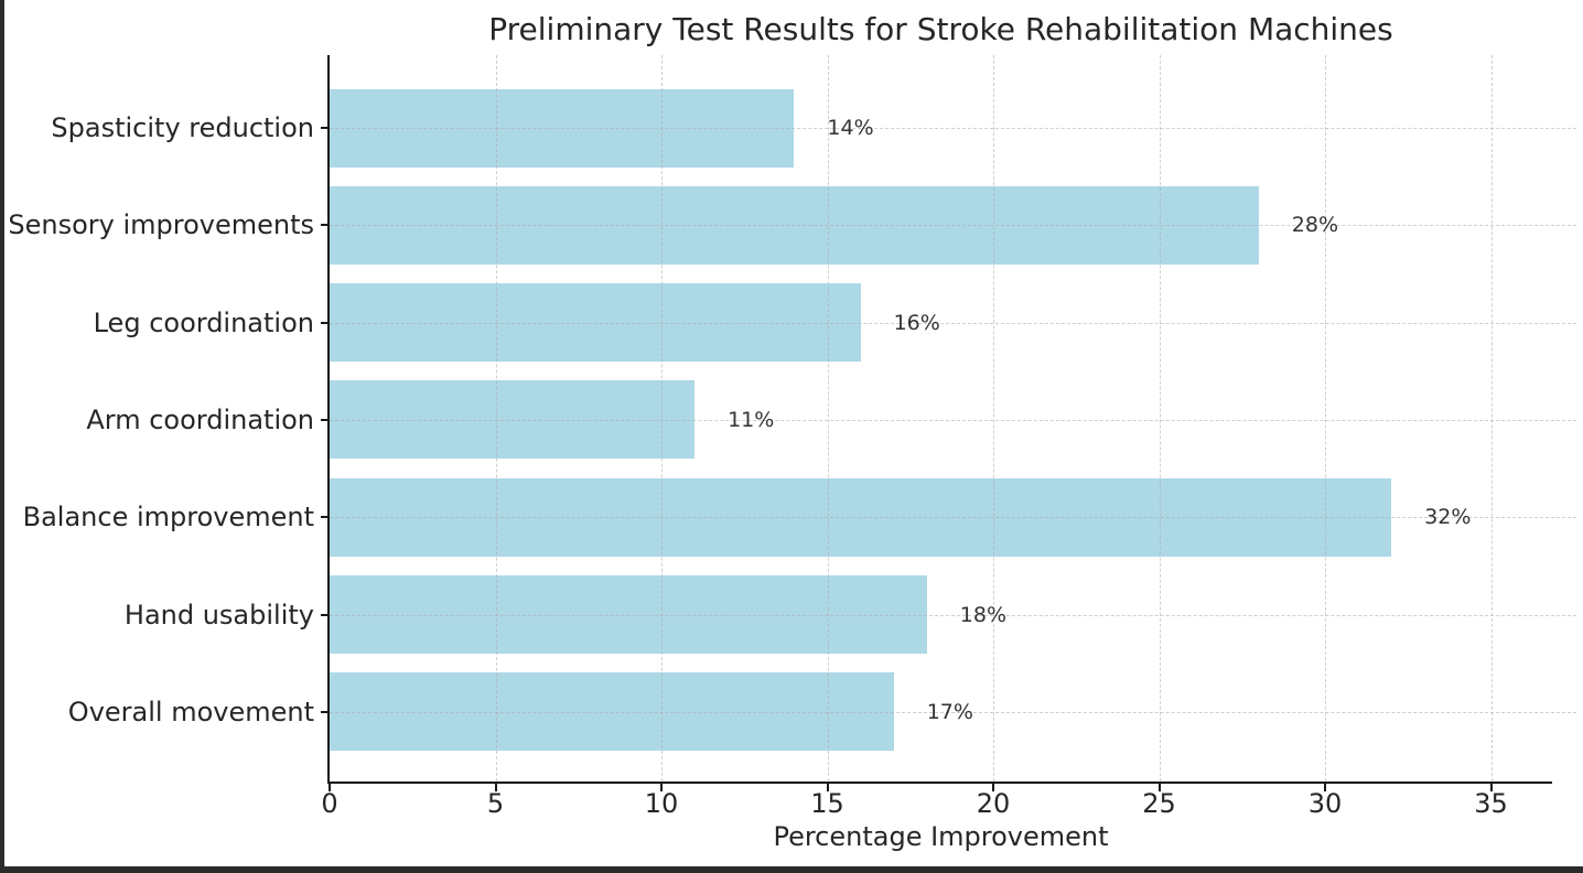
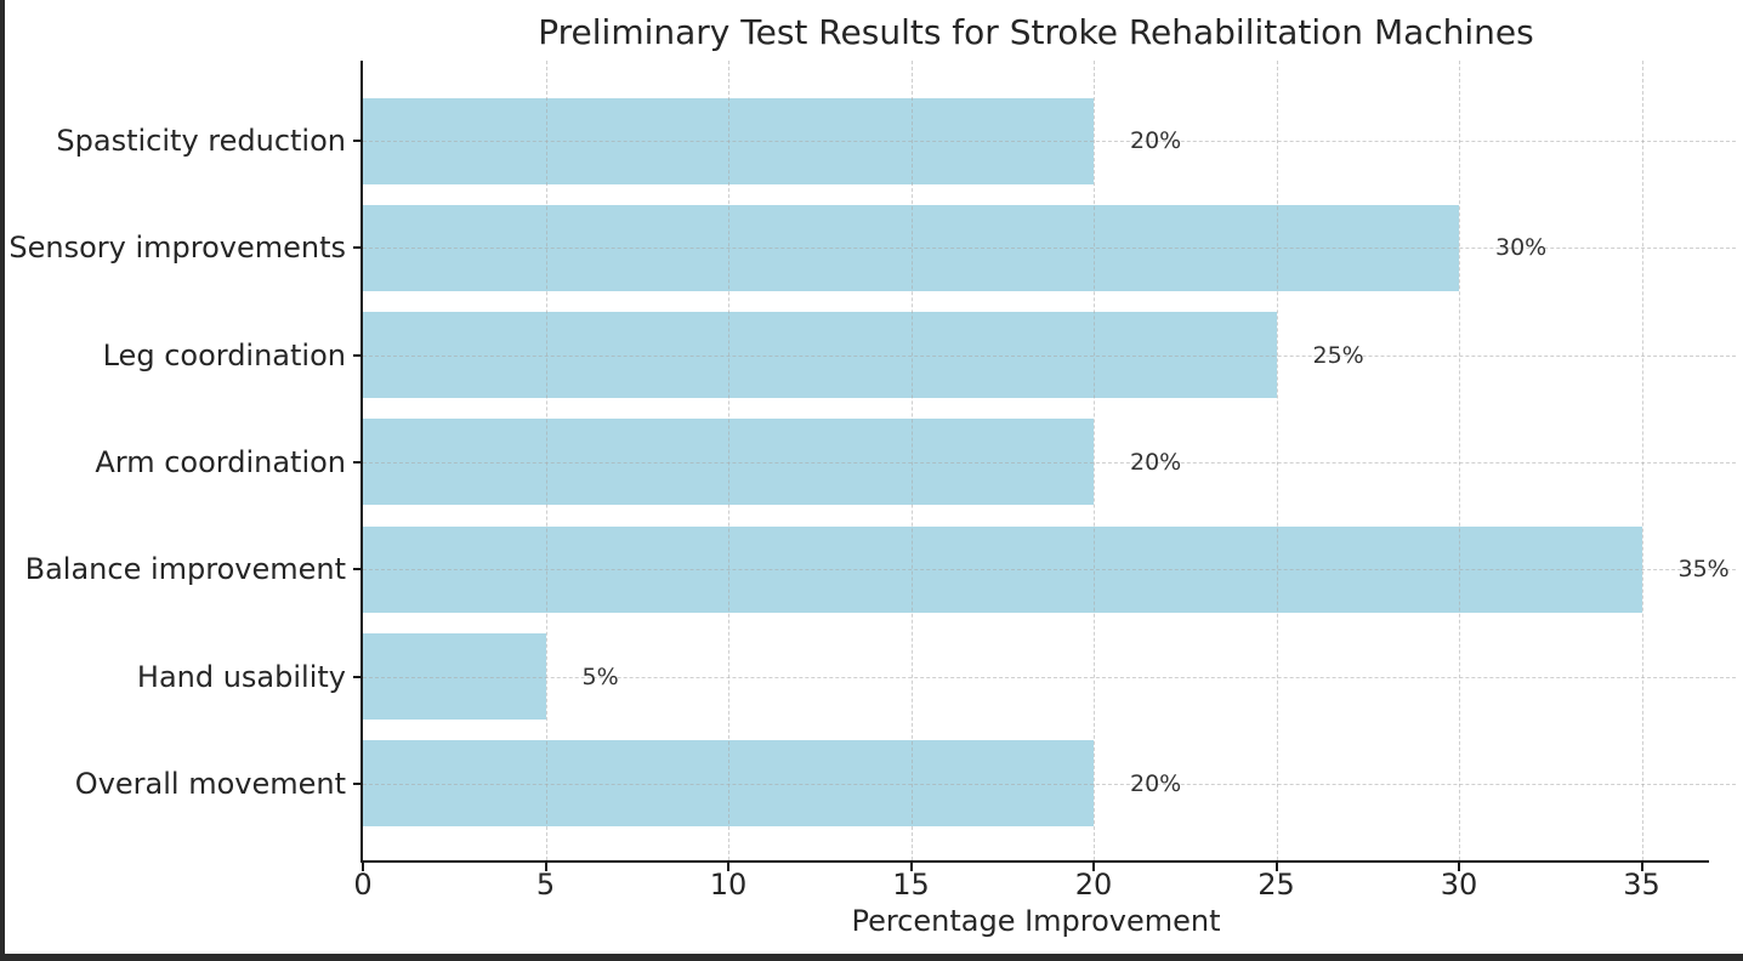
Spasticity reduction: 14% -> 20%
Sensory improvements: 28% -> 30%
Leg coordination: 16% -> 25%
Arm coordination: 11% -> 20%
Balance improvement: 32% -> 35%
Hand usability: 18% -> 5%
Overall movement: 17% -> 20%
